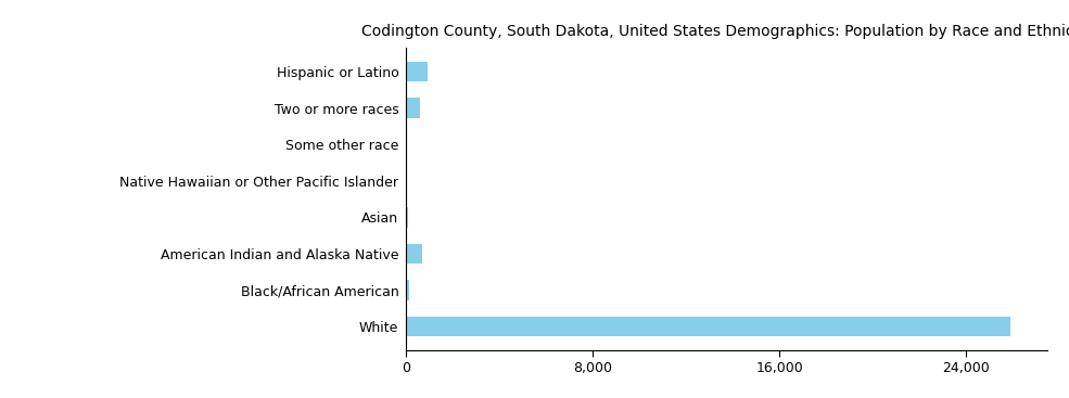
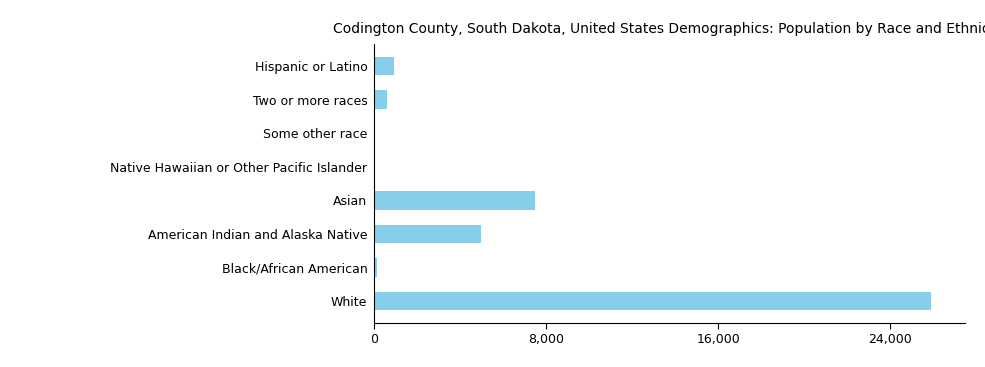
Asian: 90 -> 7,500
American Indian and Alaska Native: 700 -> 4,950
